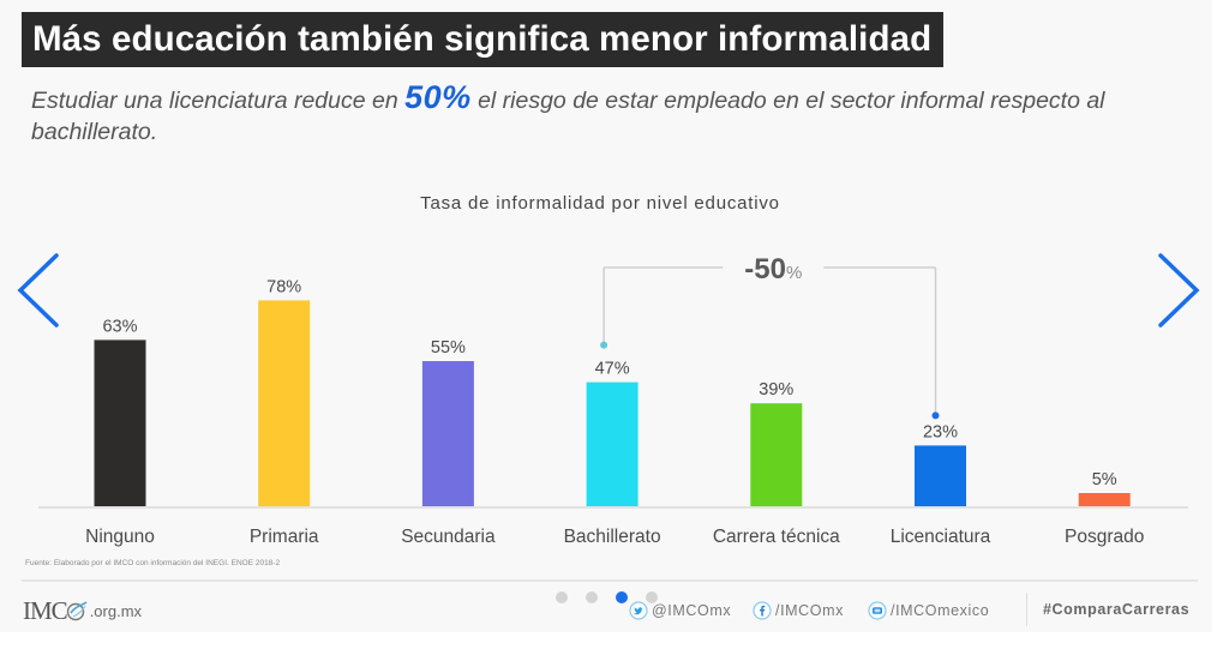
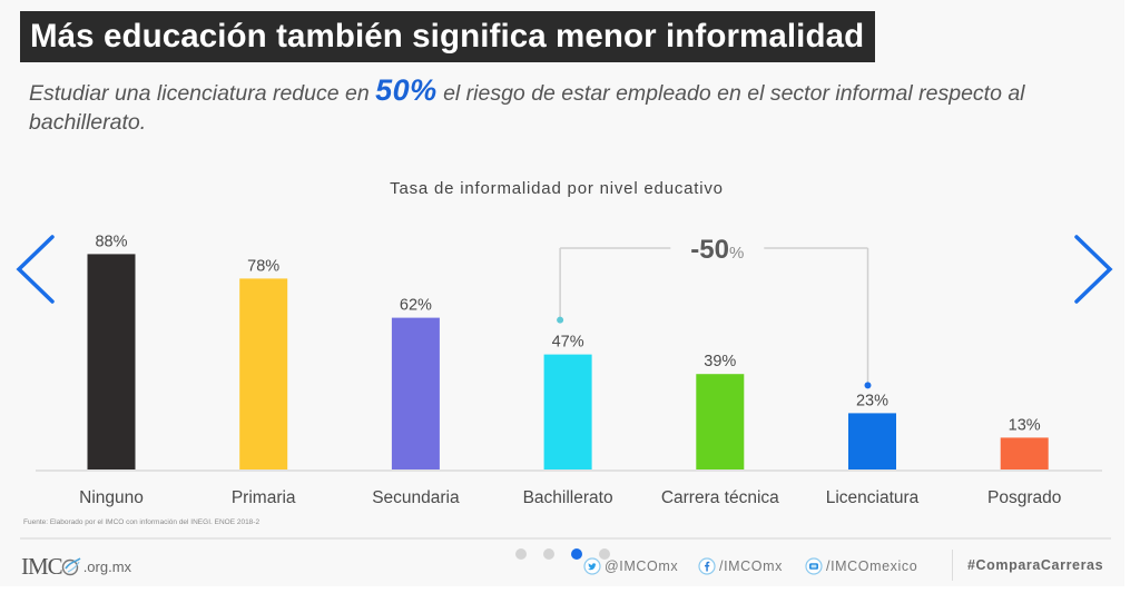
Ninguno: 63% -> 88%
Secundaria: 55% -> 62%
Posgrado: 5% -> 13%
